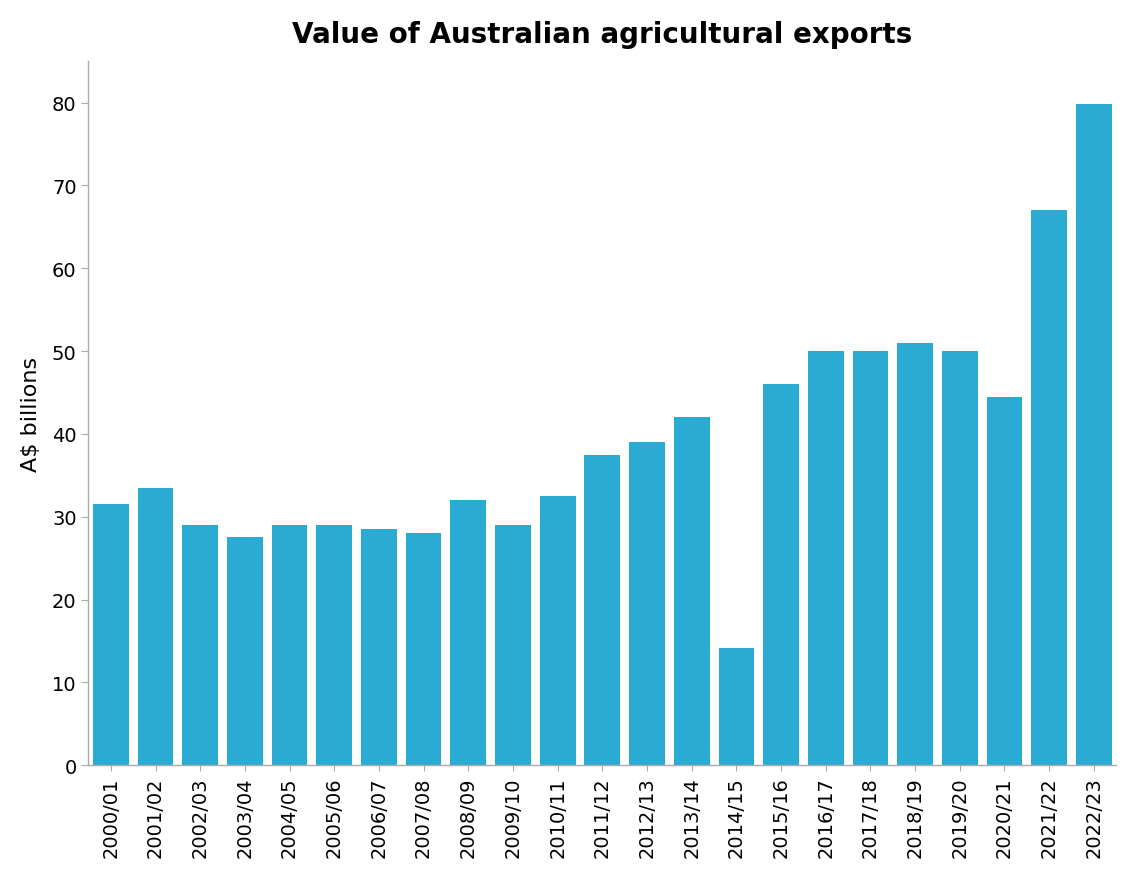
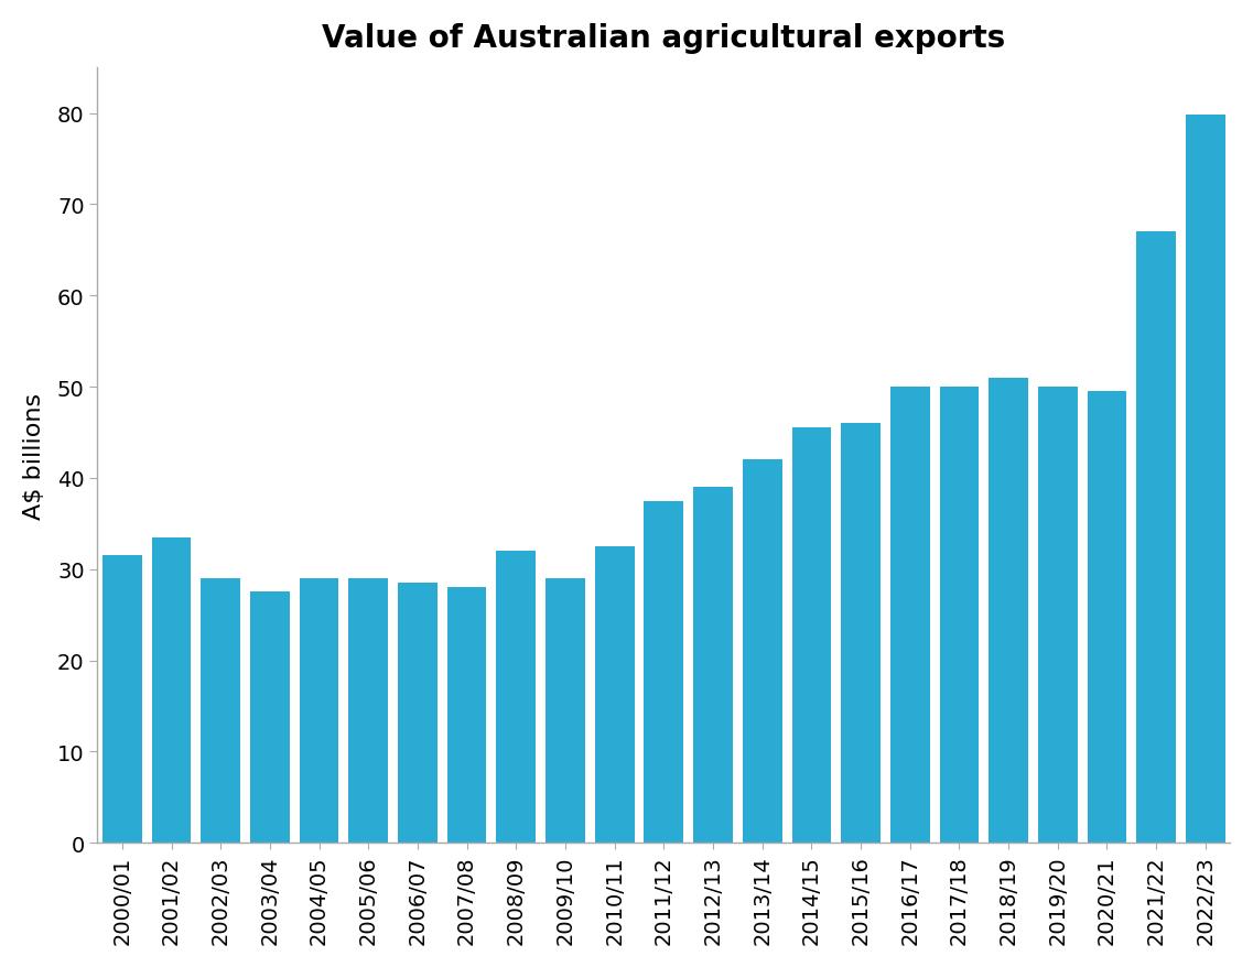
2014/15: 14.2 -> 45.5
2020/21: 44.4 -> 49.5
